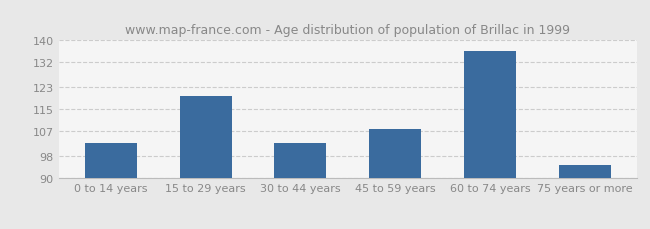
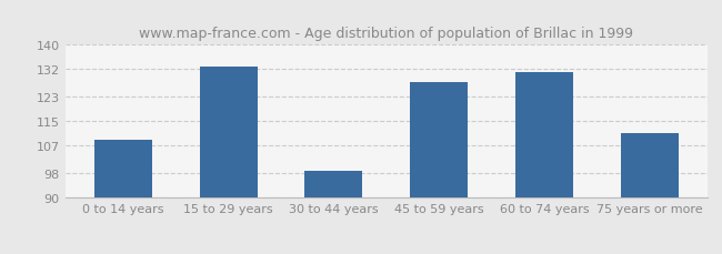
0 to 14 years: 103 -> 109
15 to 29 years: 120 -> 133
30 to 44 years: 103 -> 99
45 to 59 years: 108 -> 128
60 to 74 years: 136 -> 131
75 years or more: 95 -> 111
